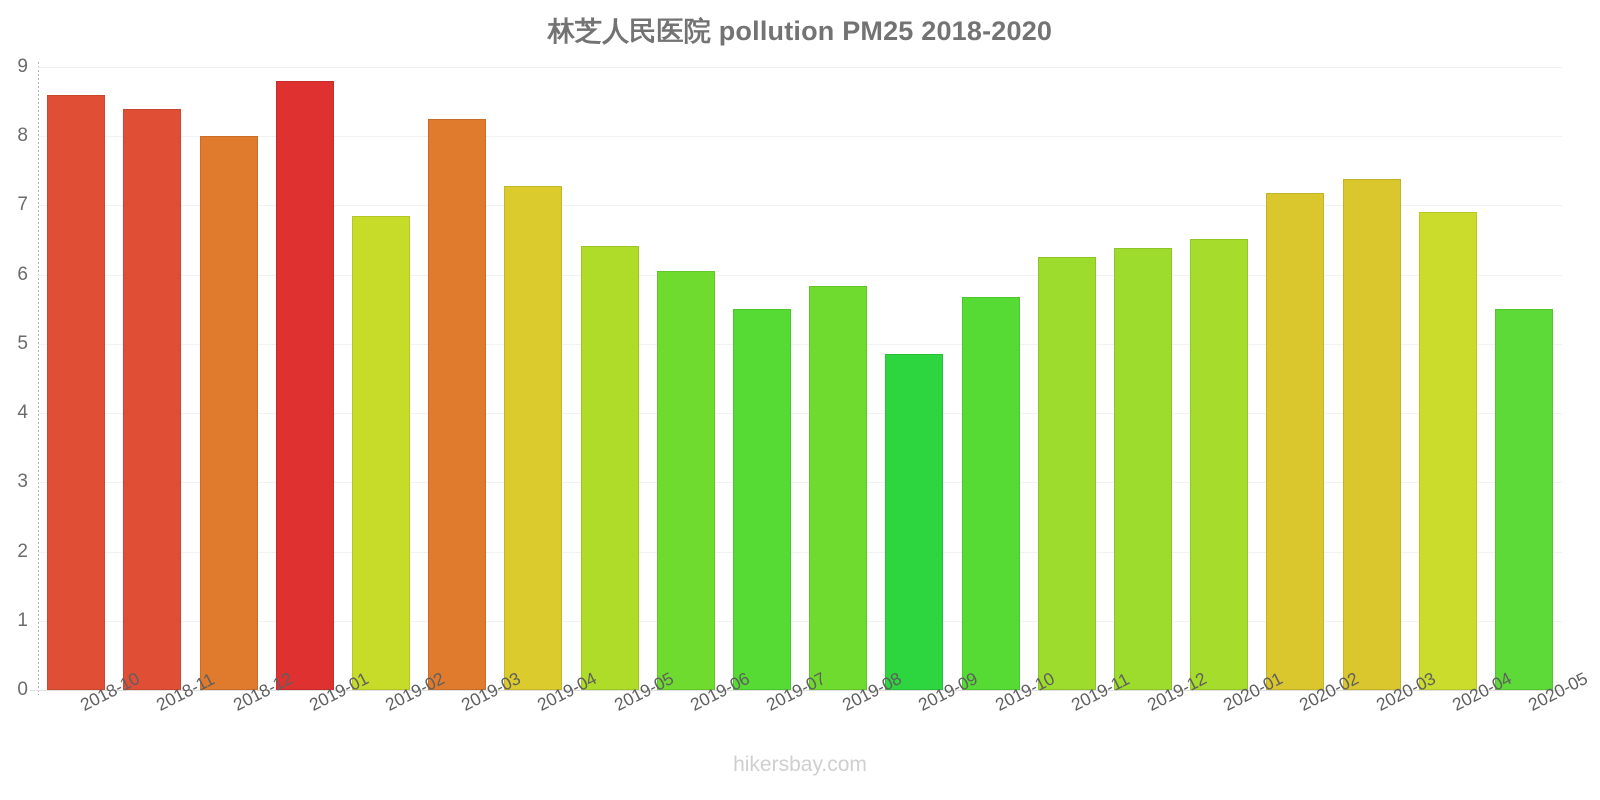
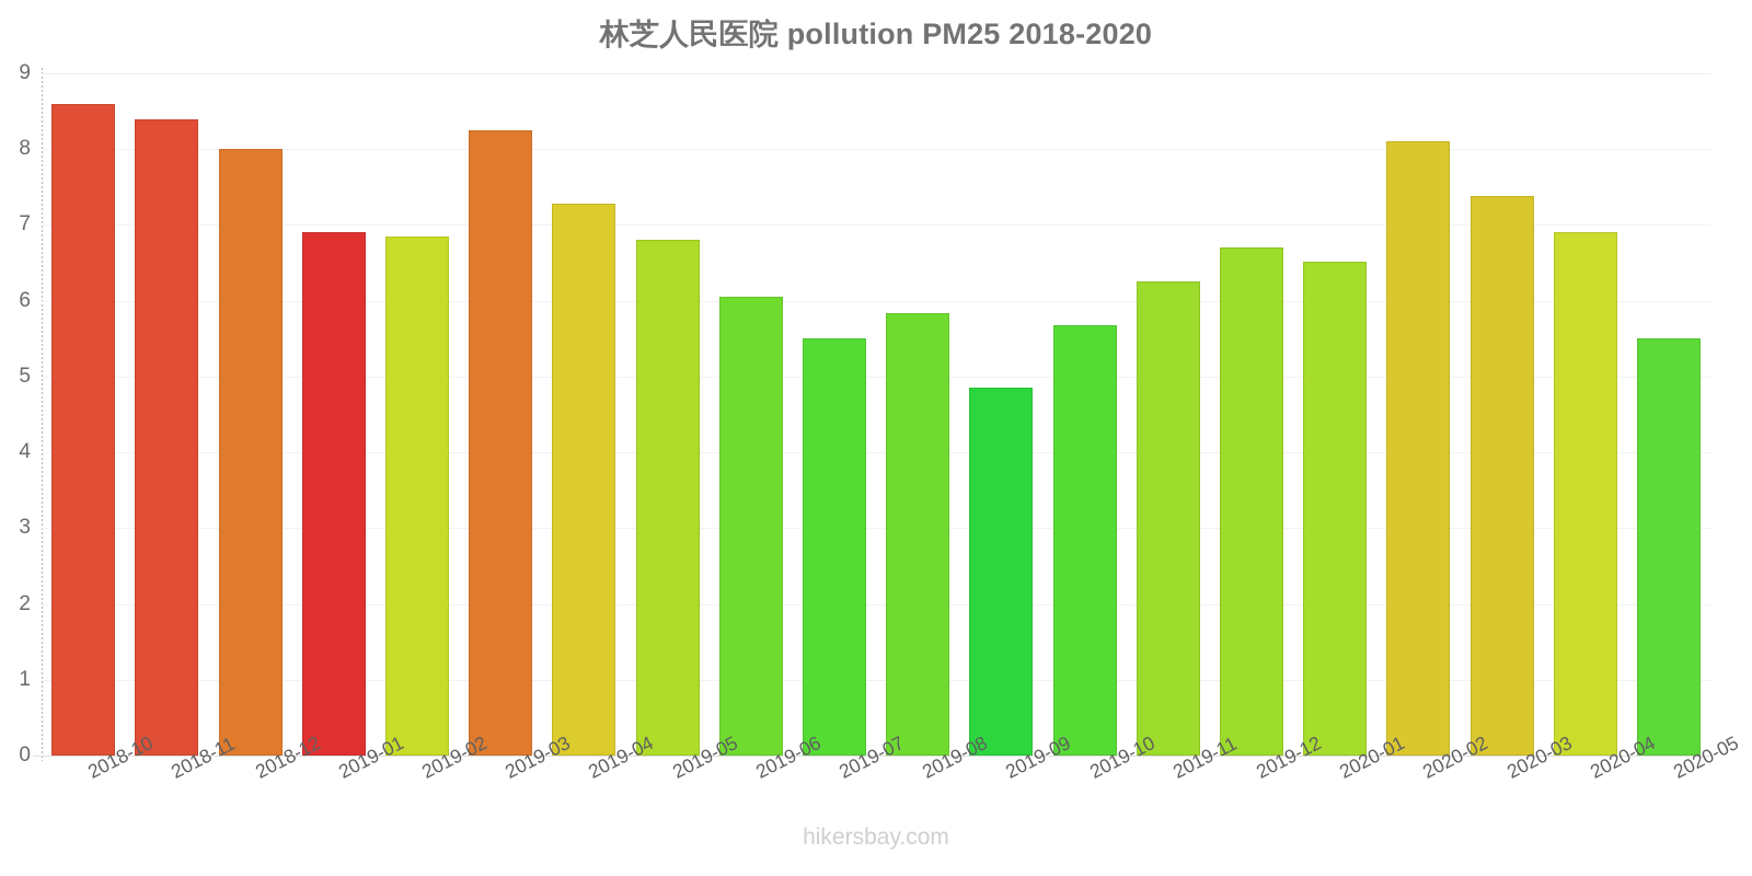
2019-01: 8.8 -> 6.9
2019-05: 6.4 -> 6.8
2019-12: 6.4 -> 6.7
2020-02: 7.2 -> 8.1
